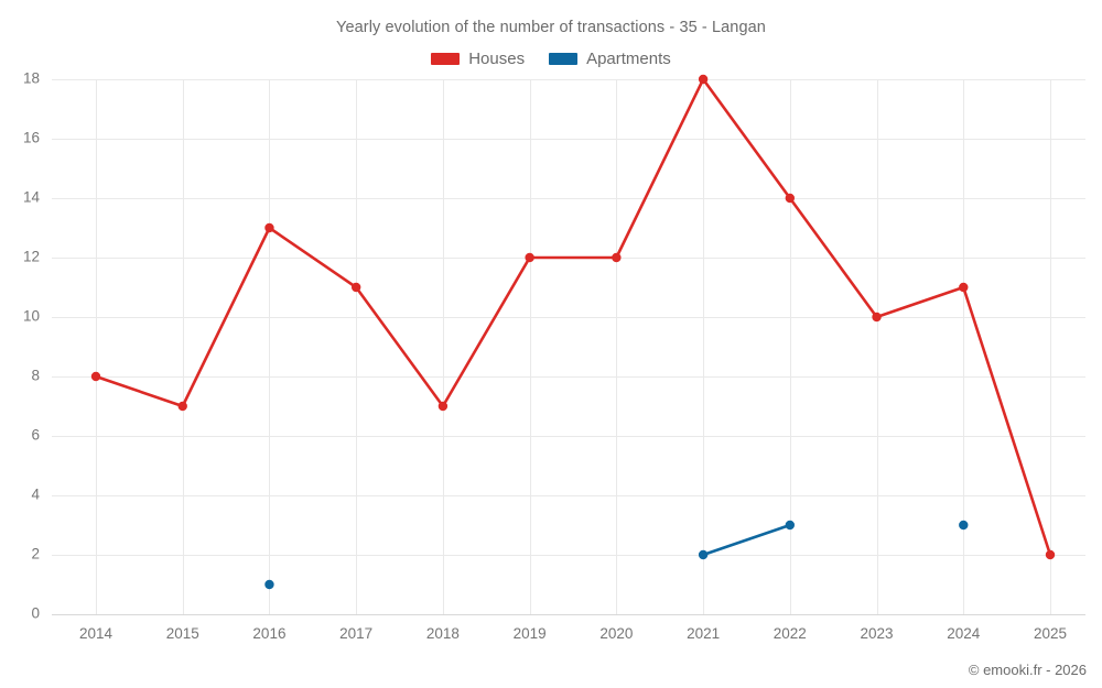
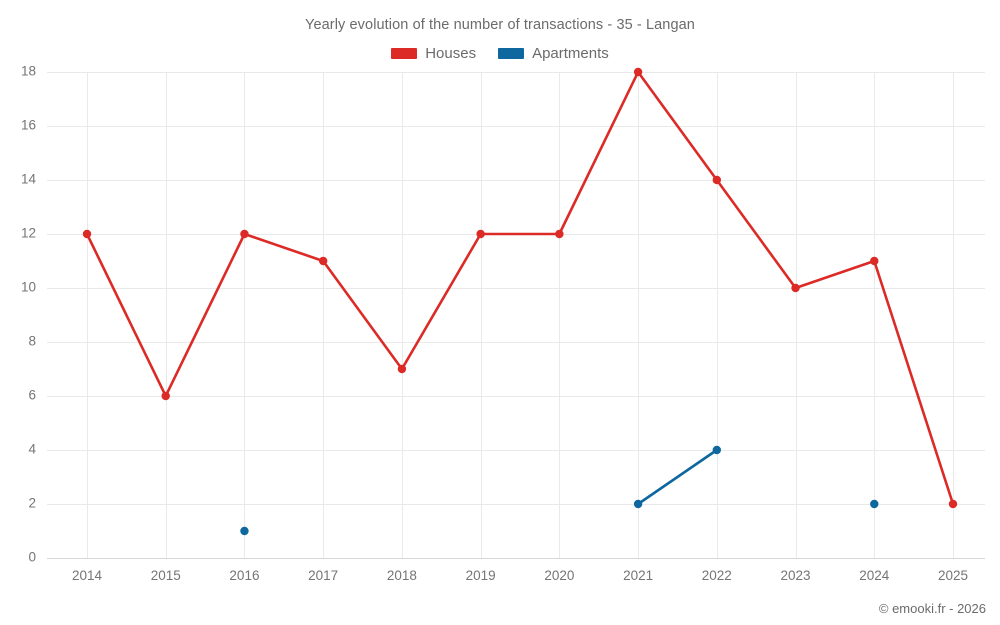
Houses/2014: 8 -> 12
Houses/2015: 7 -> 6
Houses/2016: 13 -> 12
Apartments/2022: 3 -> 4
Apartments/2024: 3 -> 2
